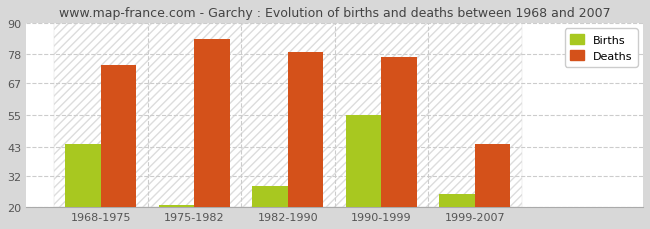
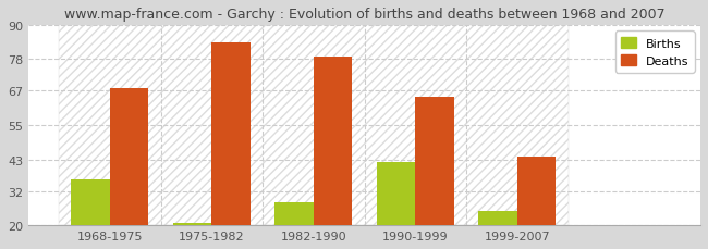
Births/1968-1975: 44 -> 36
Deaths/1968-1975: 74 -> 68
Births/1990-1999: 55 -> 42
Deaths/1990-1999: 77 -> 65
